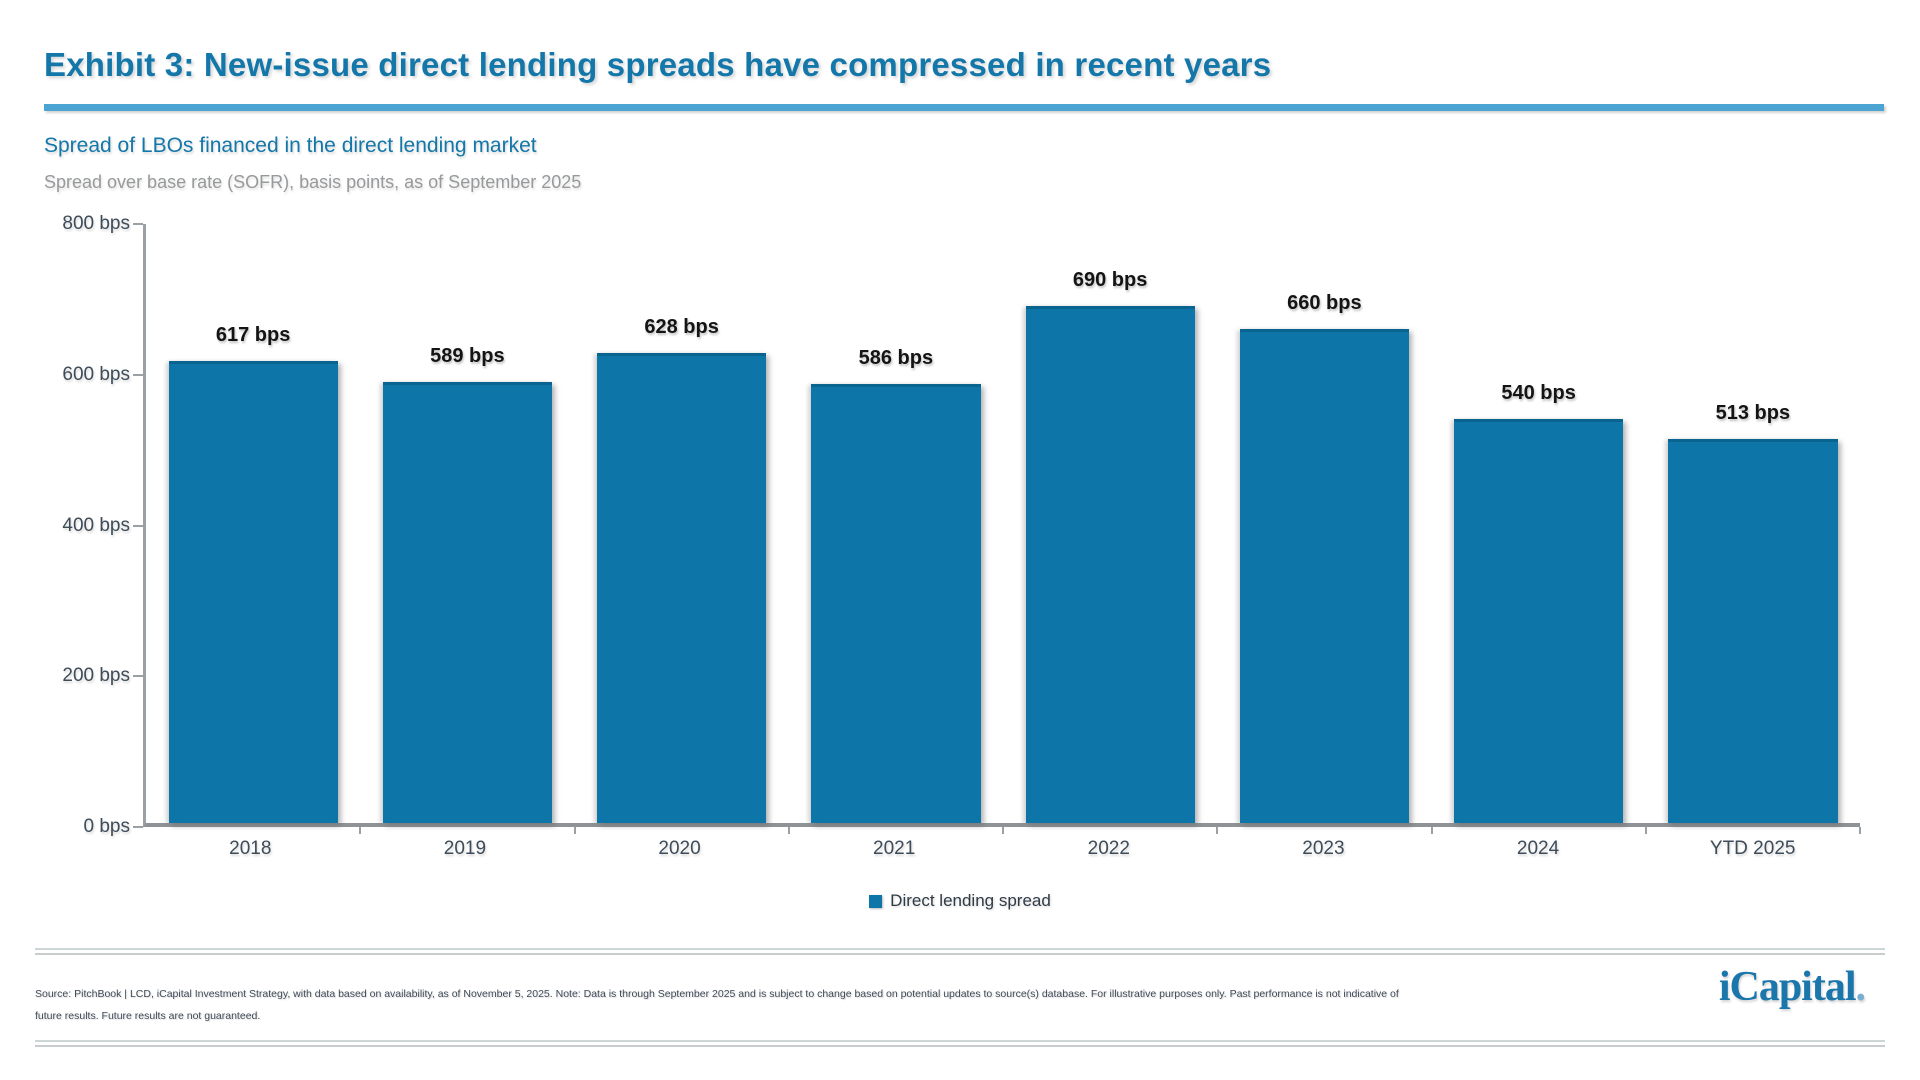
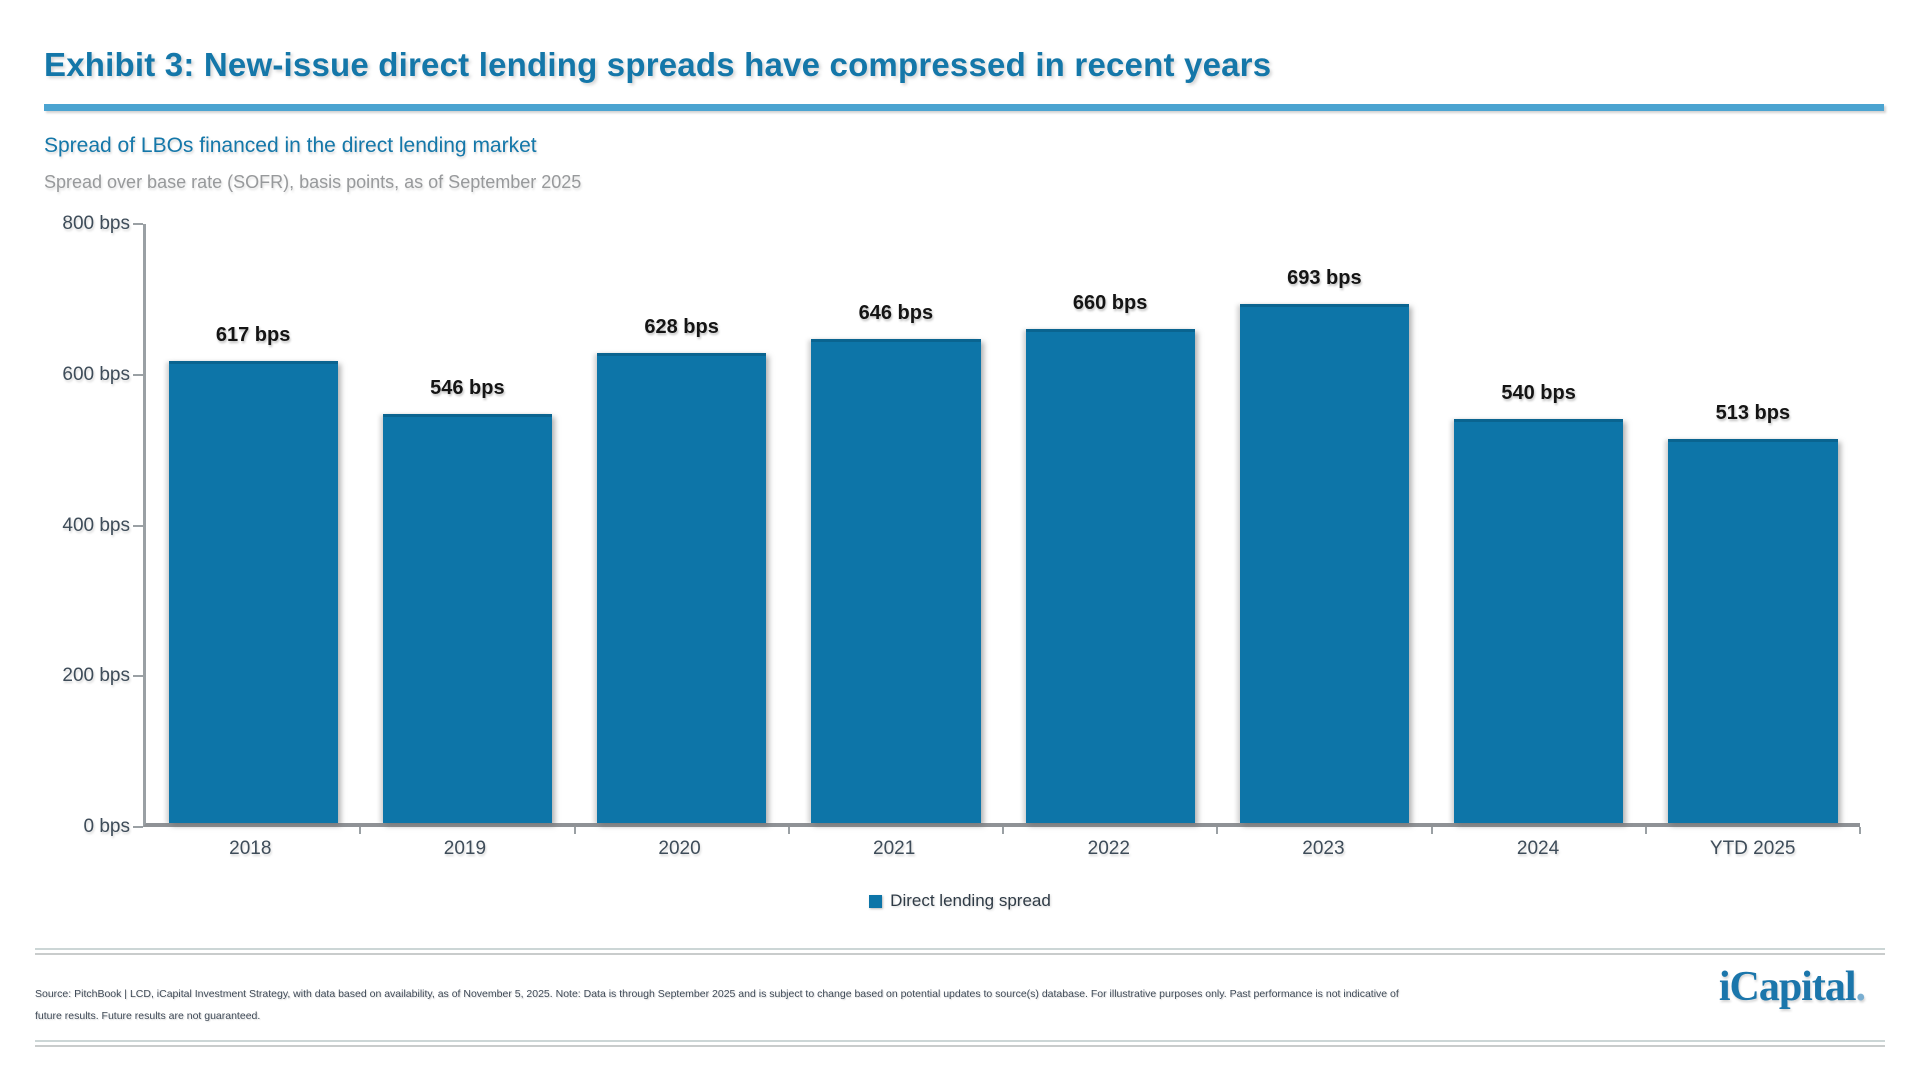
2019: 589 -> 546
2021: 586 -> 646
2022: 690 -> 660
2023: 660 -> 693
